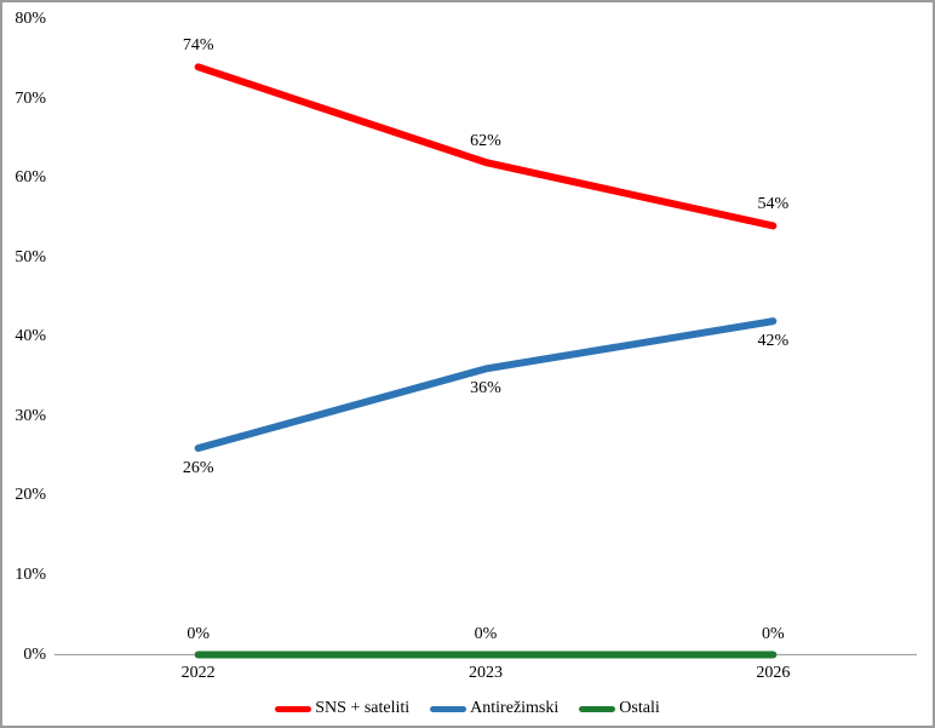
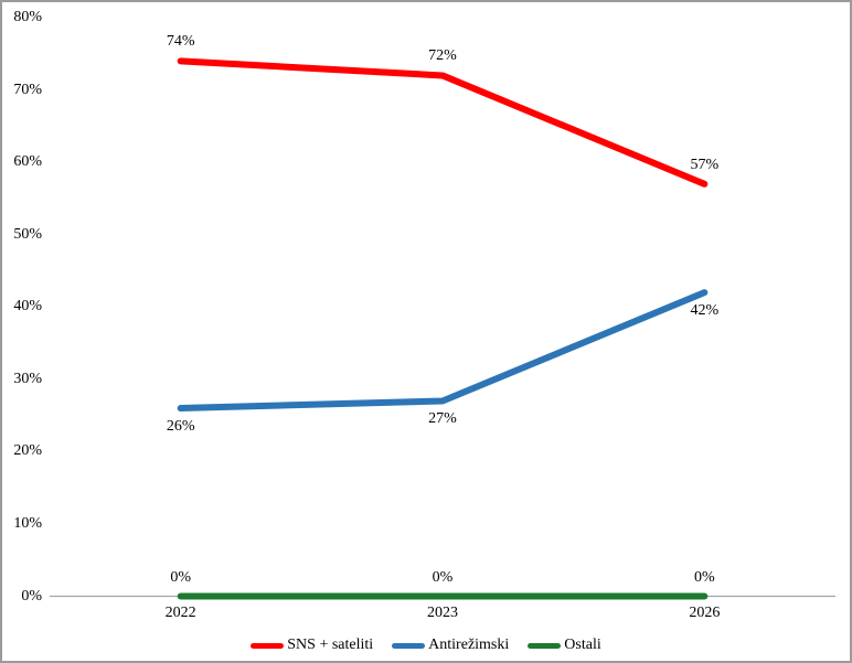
SNS + sateliti/2023: 62% -> 72%
Antirežimski/2023: 36% -> 27%
SNS + sateliti/2026: 54% -> 57%
